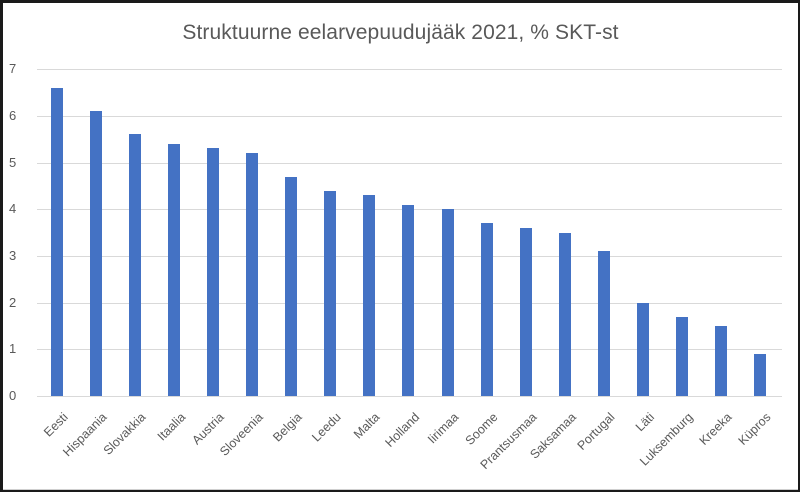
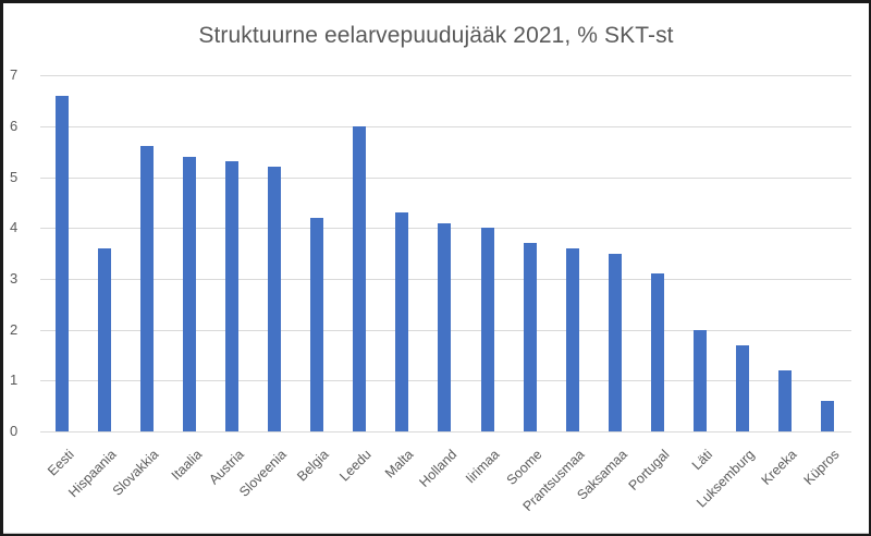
Hispaania: 6.1 -> 3.6
Belgia: 4.7 -> 4.2
Leedu: 4.4 -> 6.0
Kreeka: 1.5 -> 1.2
Küpros: 0.9 -> 0.6
